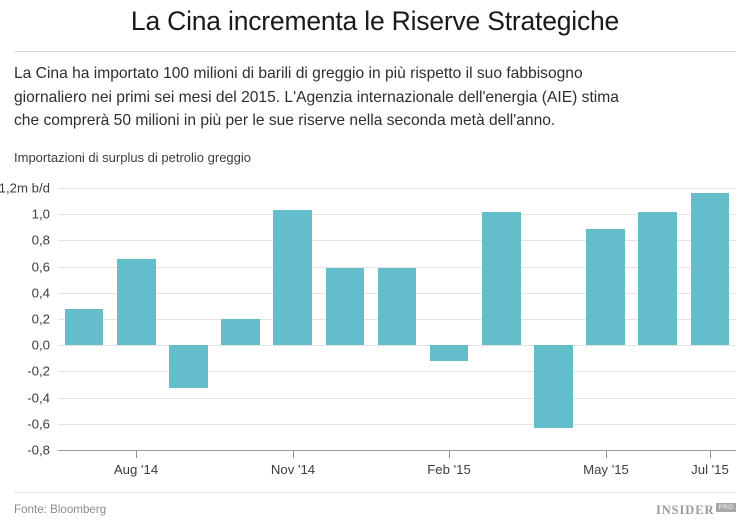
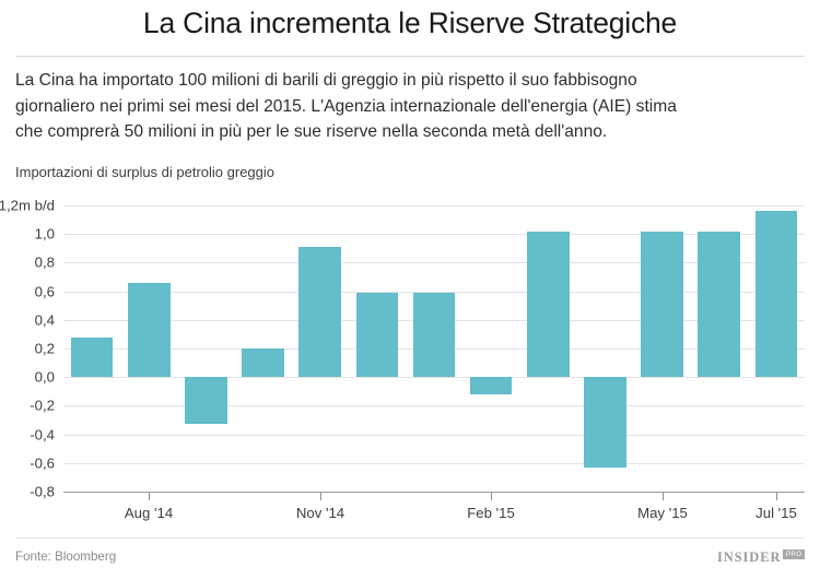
Nov '14: 1,03 -> 0,91
May '15: 0,89 -> 1,02
